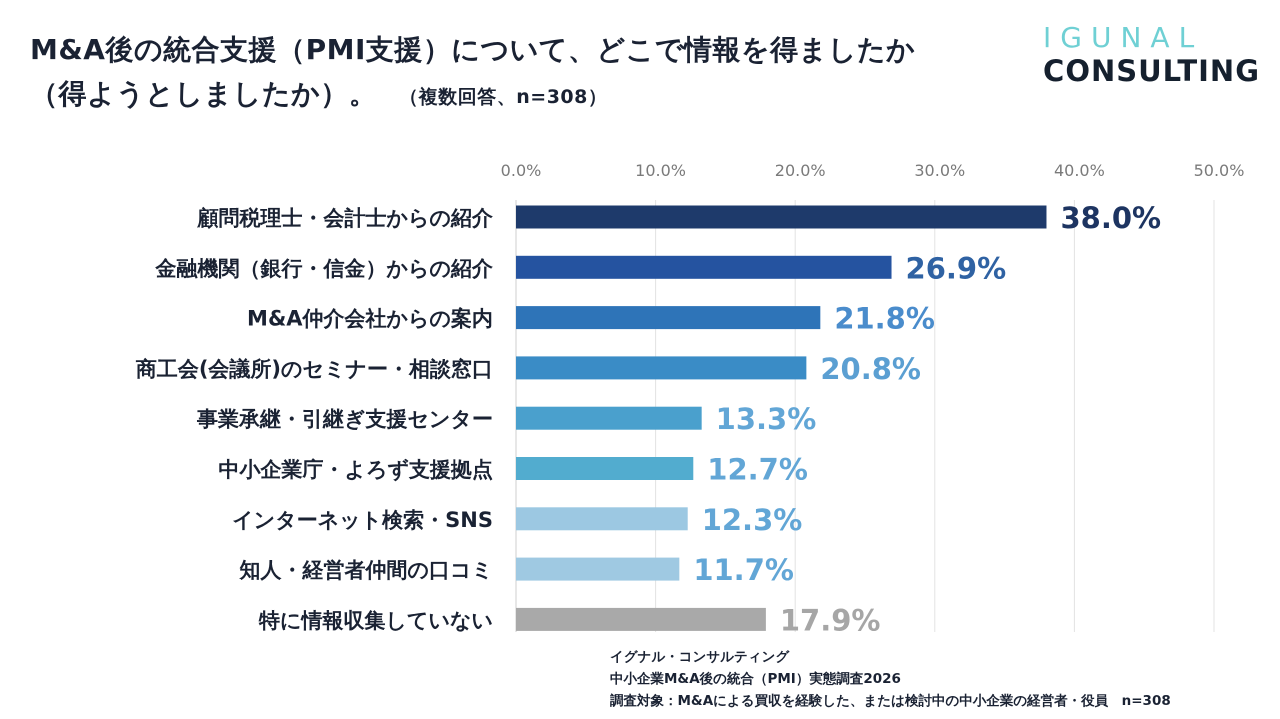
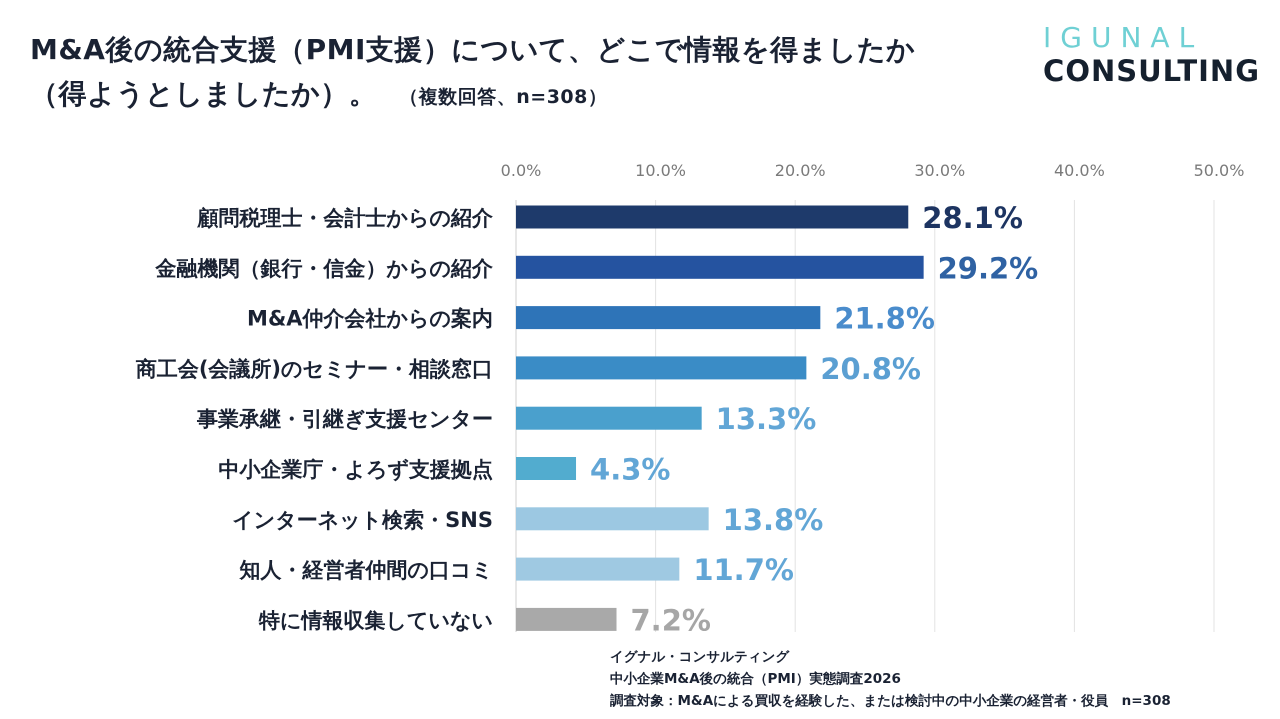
顧問税理士・会計士からの紹介: 38.0% -> 28.1%
金融機関（銀行・信金）からの紹介: 26.9% -> 29.2%
中小企業庁・よろず支援拠点: 12.7% -> 4.3%
インターネット検索・SNS: 12.3% -> 13.8%
特に情報収集していない: 17.9% -> 7.2%
